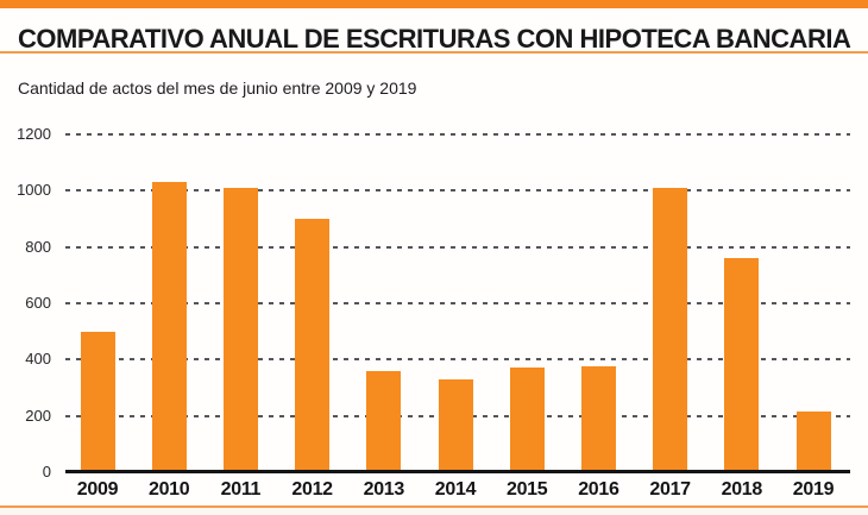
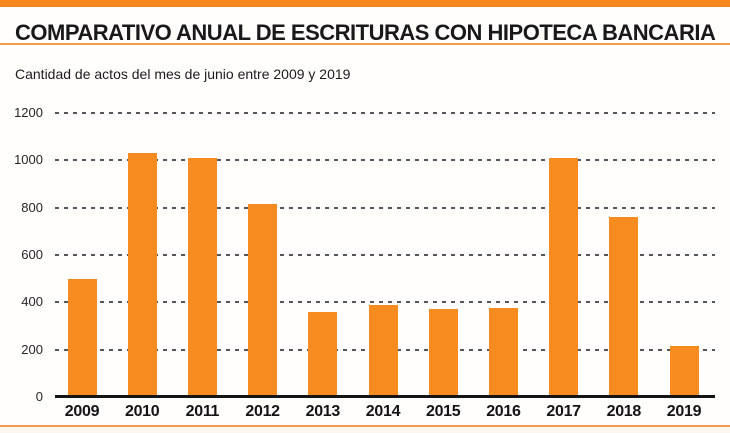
2012: 900 -> 820
2014: 330 -> 390
